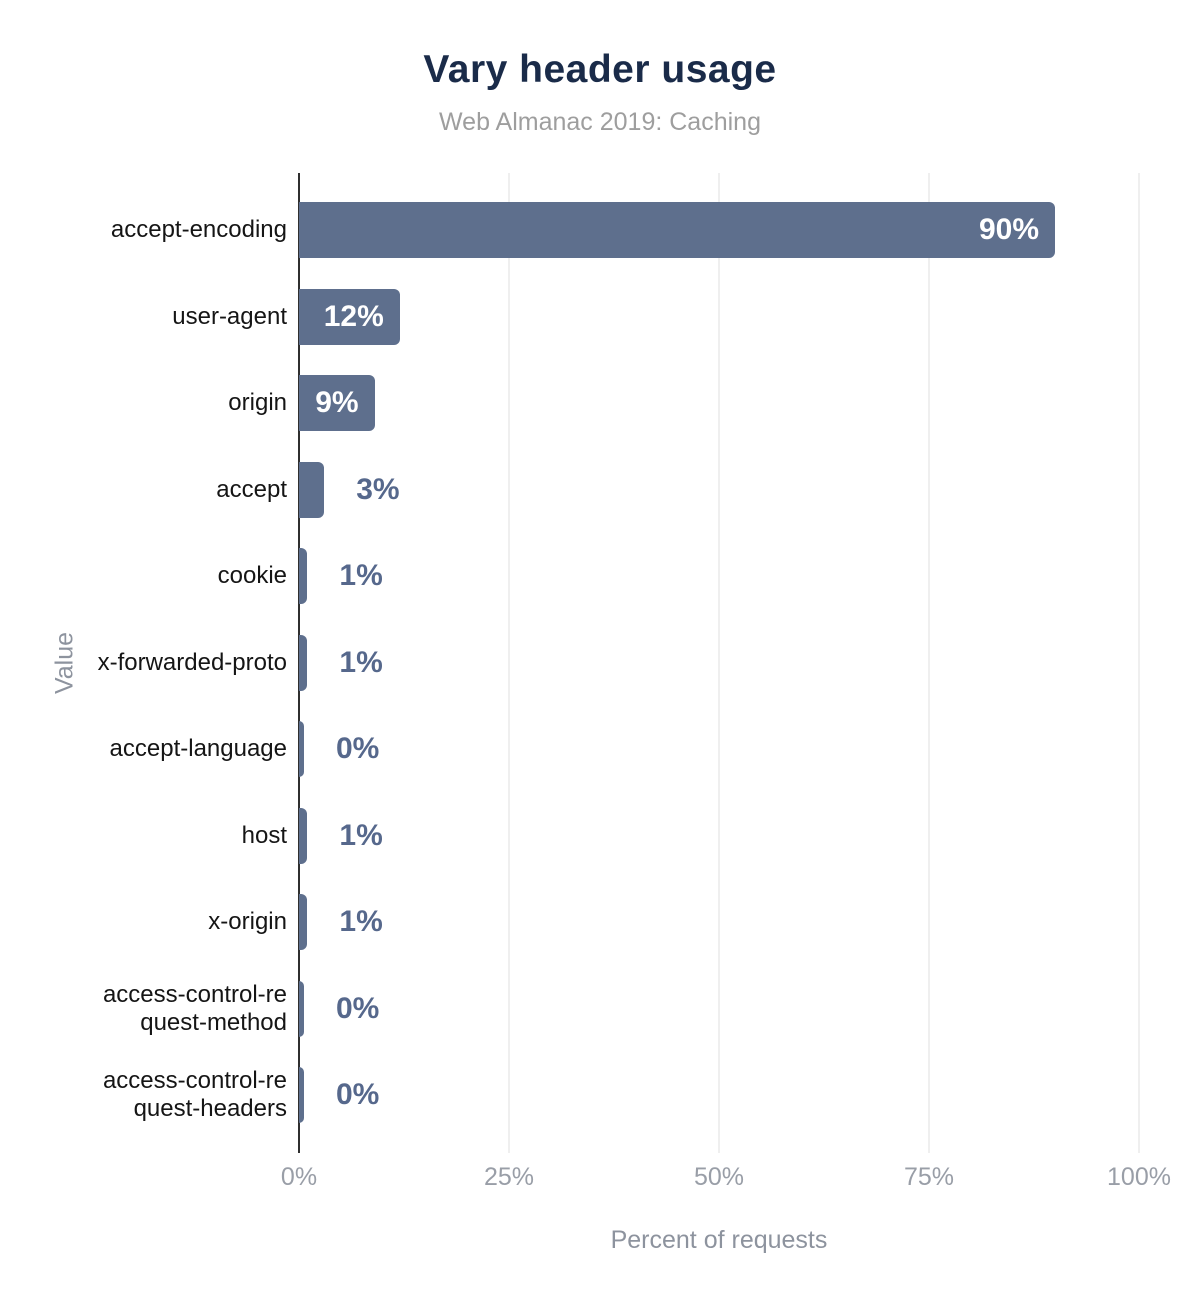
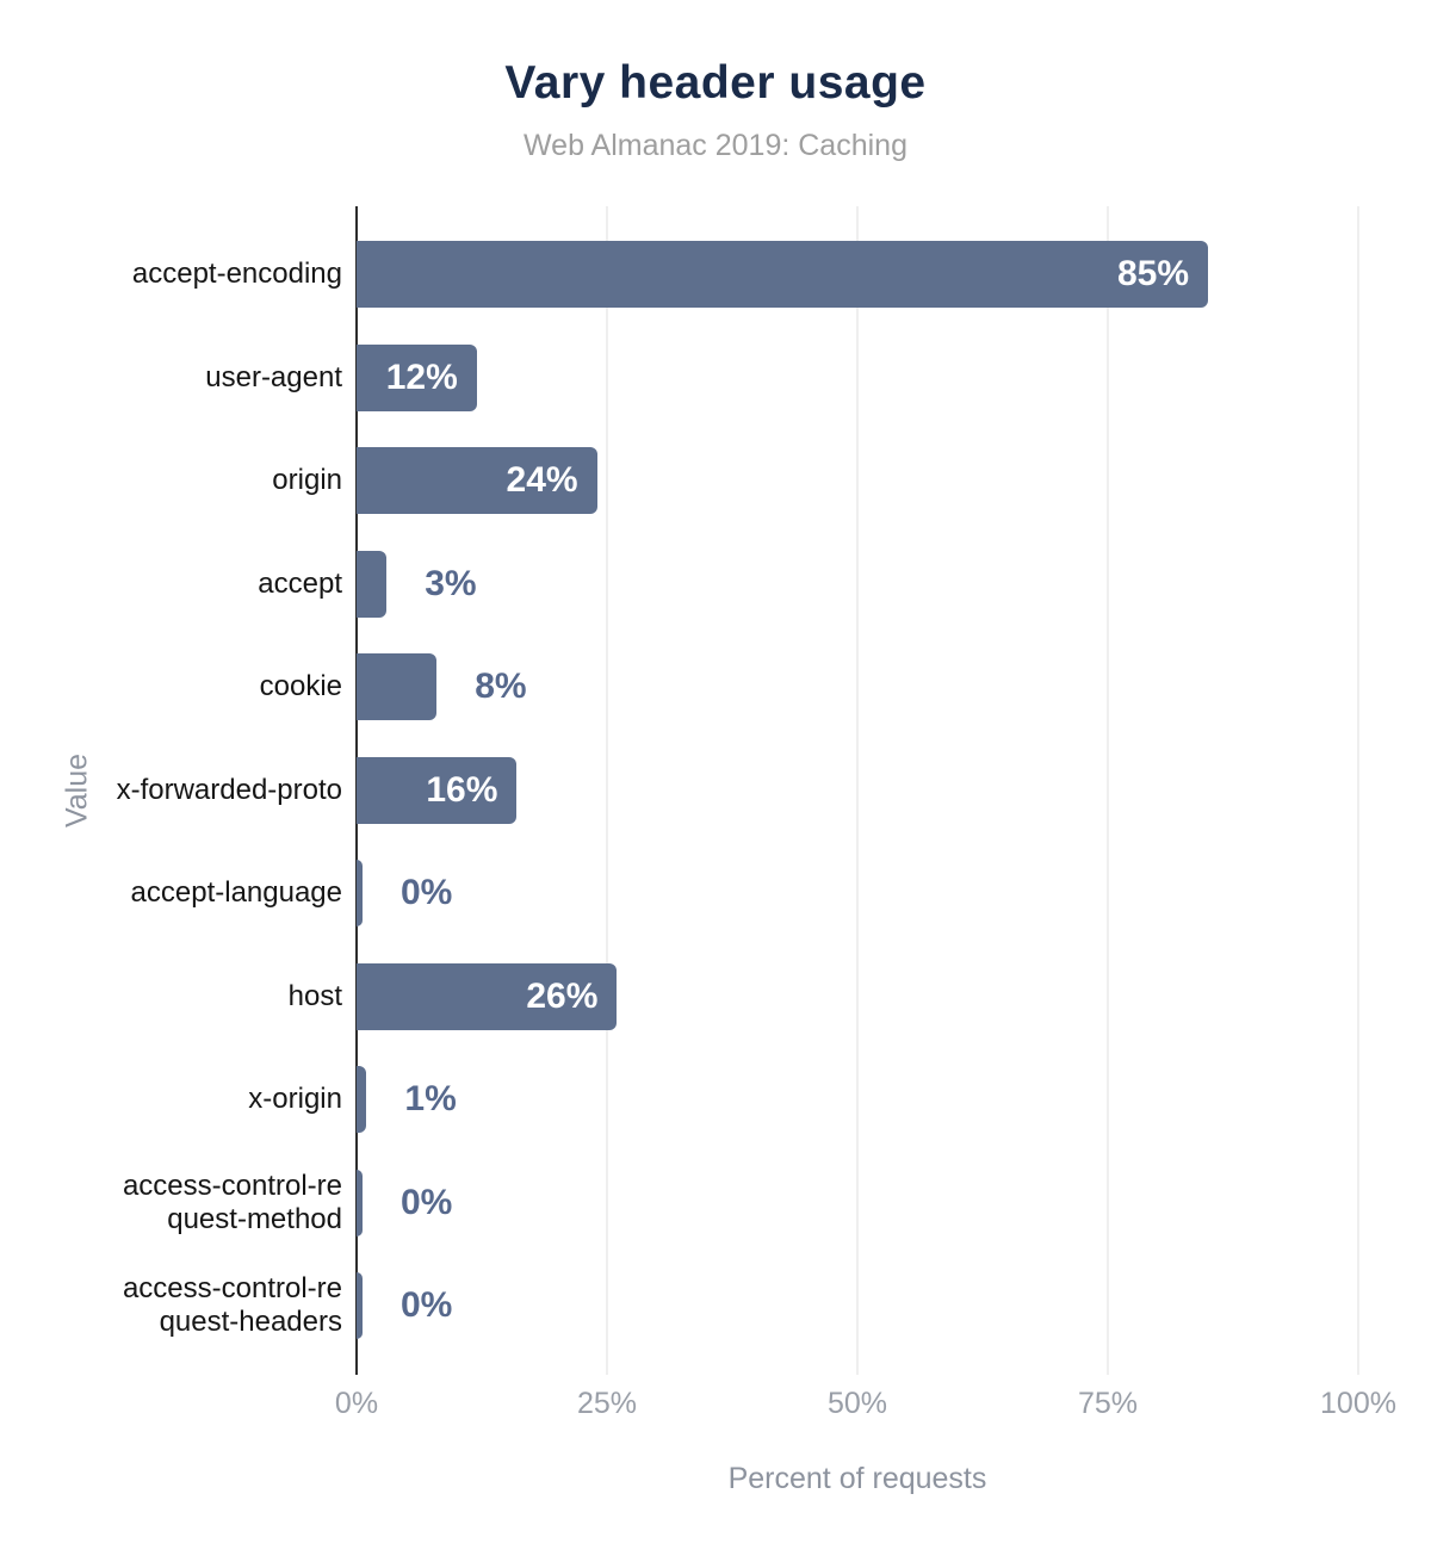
accept-encoding: 90% -> 85%
origin: 9% -> 24%
cookie: 1% -> 8%
x-forwarded-proto: 1% -> 16%
host: 1% -> 26%
